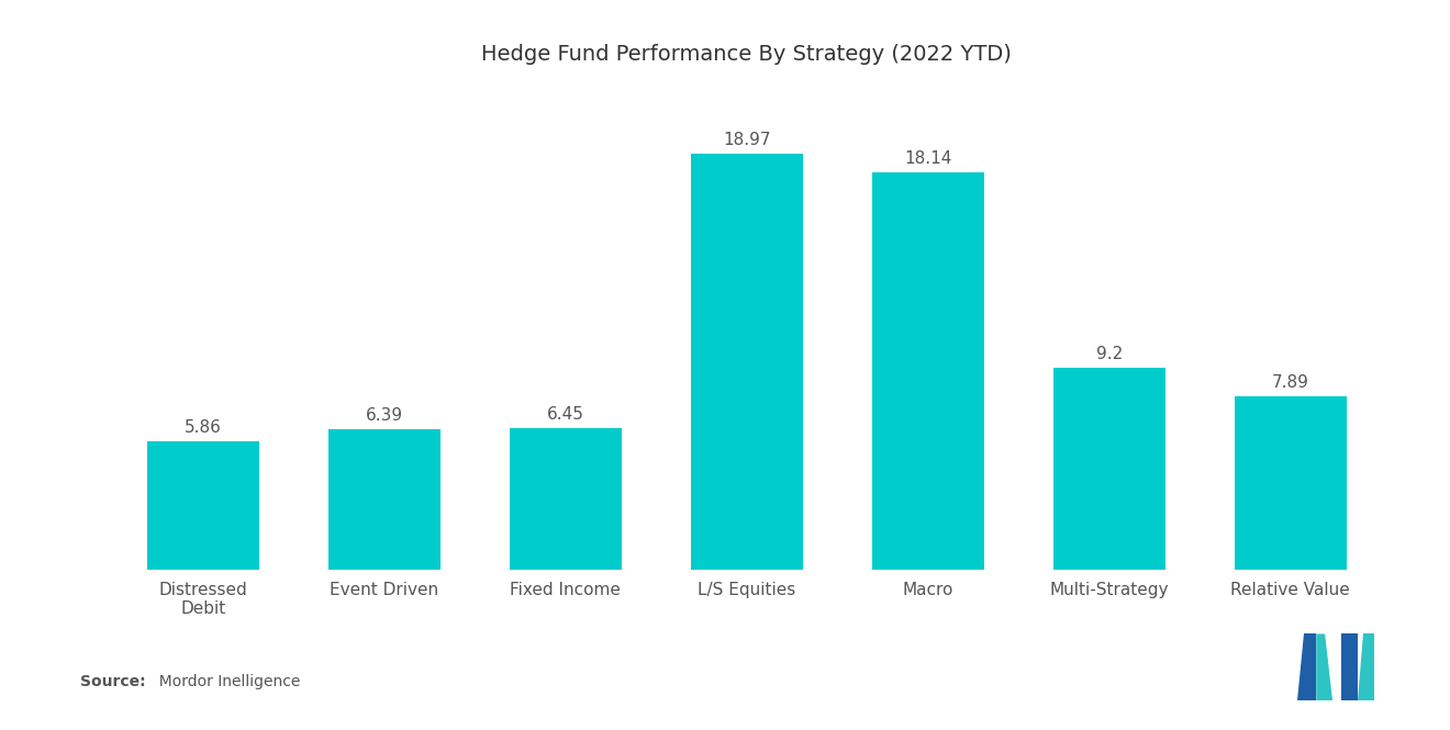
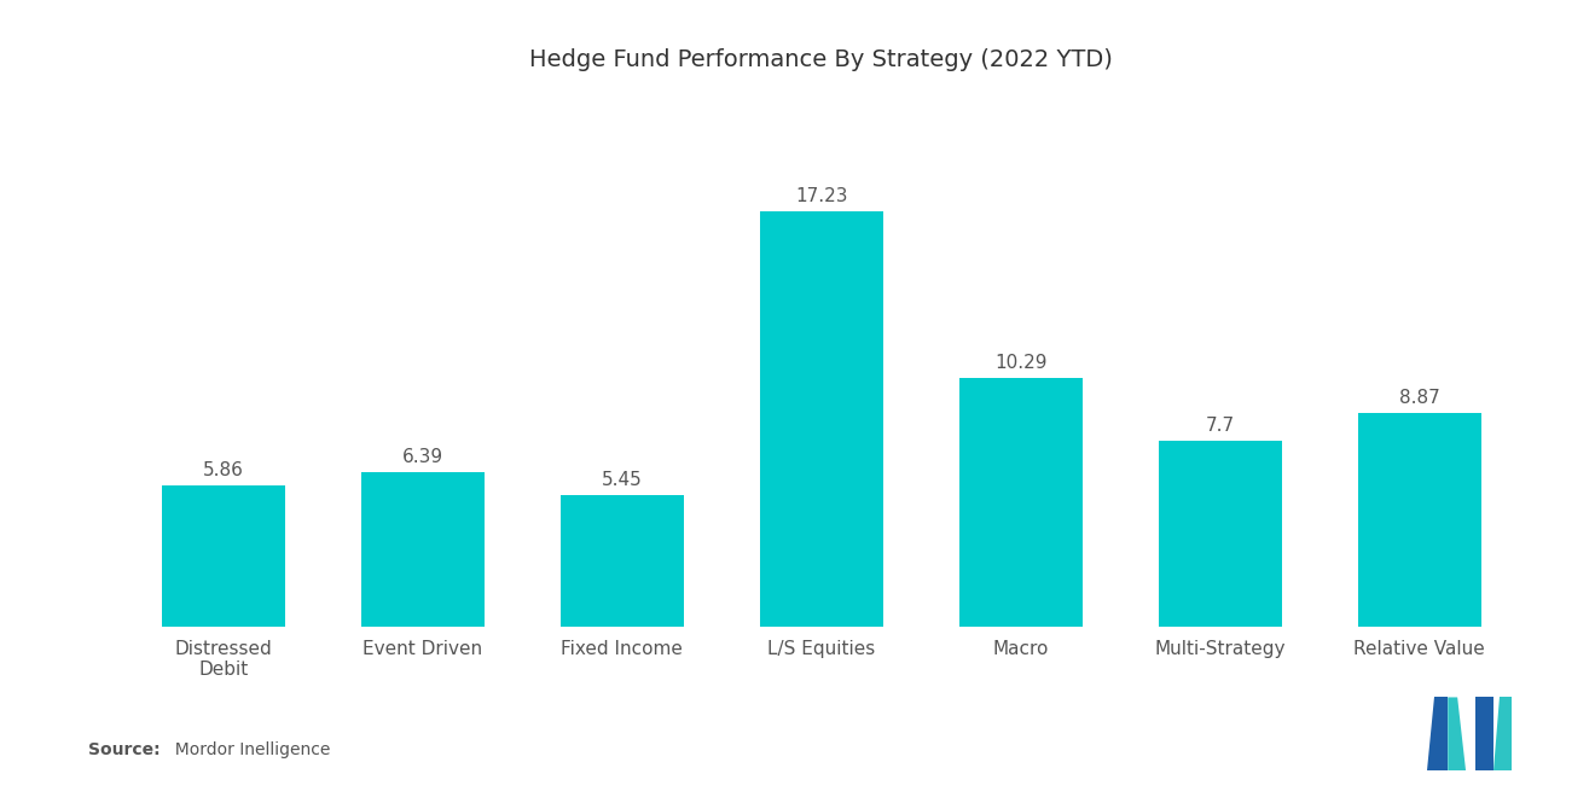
Fixed Income: 6.45 -> 5.45
L/S Equities: 18.97 -> 17.23
Macro: 18.14 -> 10.29
Multi-Strategy: 9.2 -> 7.7
Relative Value: 7.89 -> 8.87
